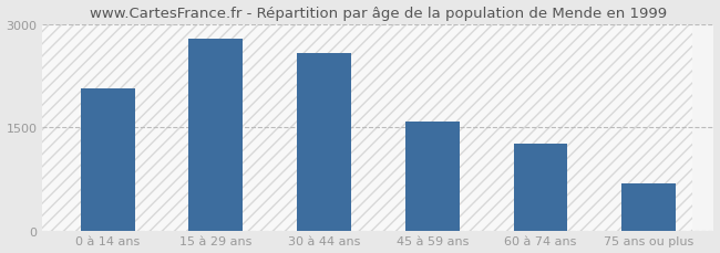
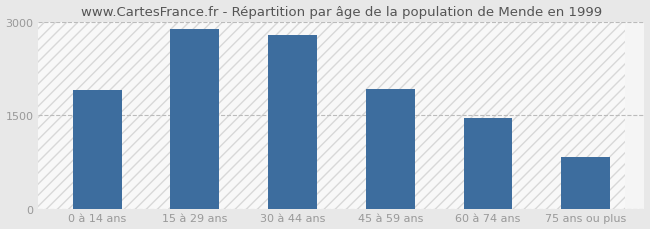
0 à 14 ans: 2060 -> 1900
15 à 29 ans: 2780 -> 2880
30 à 44 ans: 2580 -> 2780
45 à 59 ans: 1580 -> 1920
60 à 74 ans: 1260 -> 1460
75 ans ou plus: 680 -> 820
